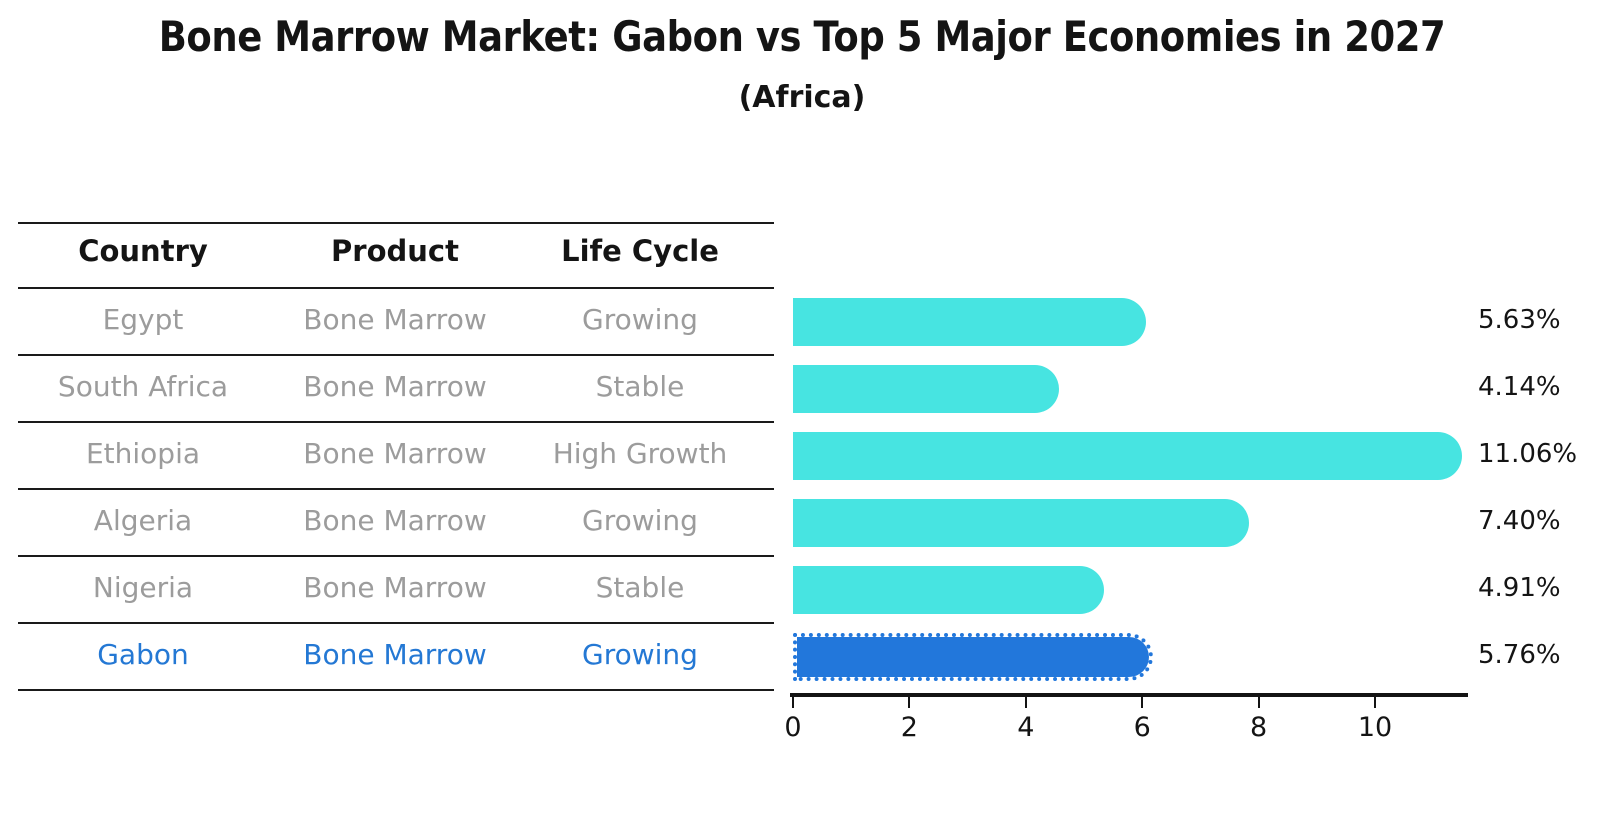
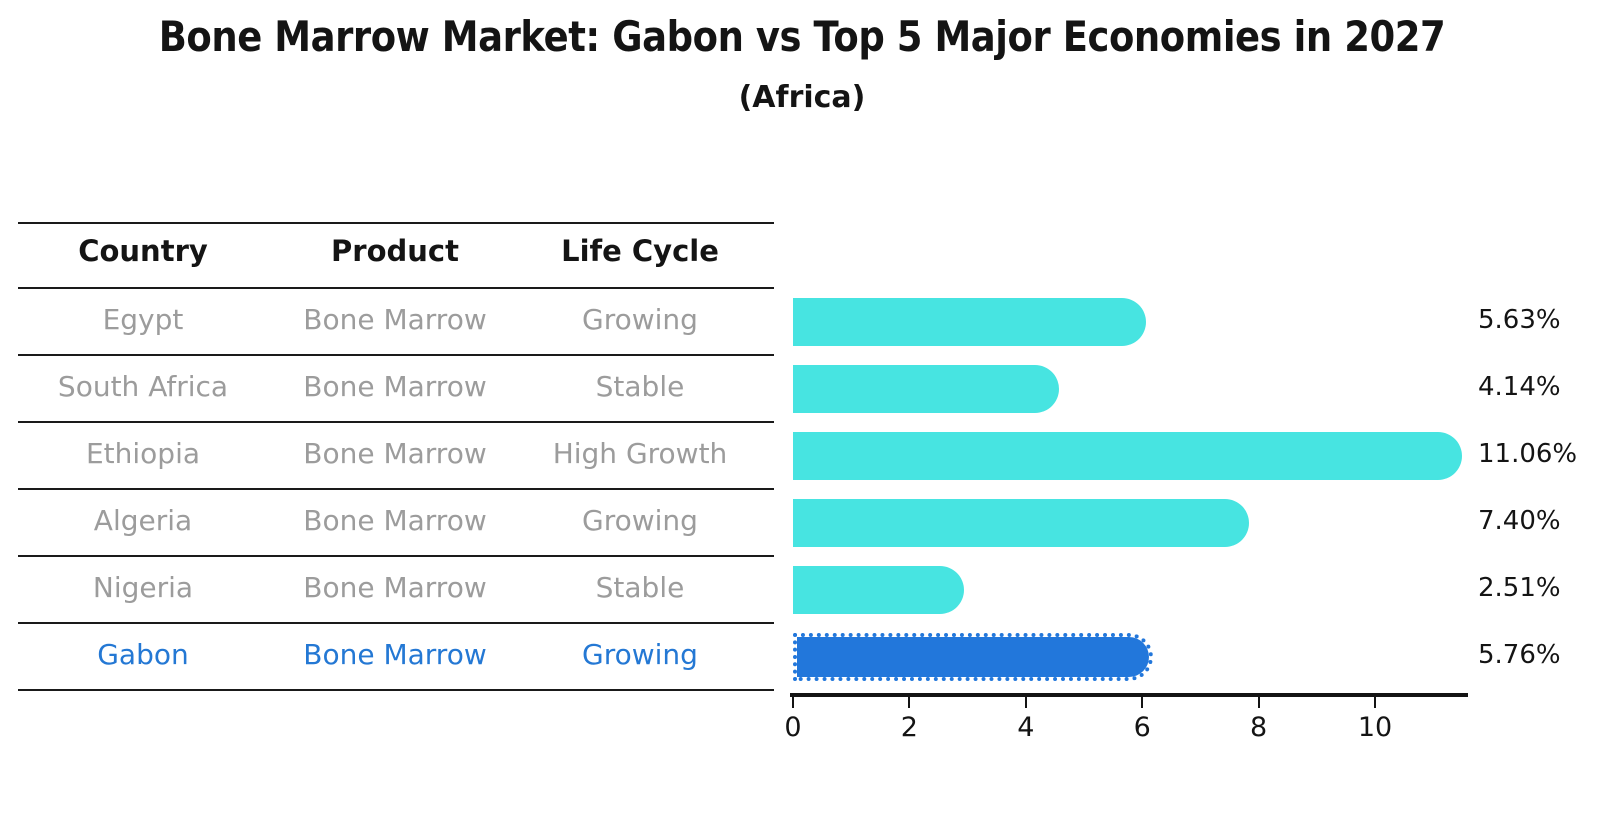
Nigeria: 4.91% -> 2.51%
